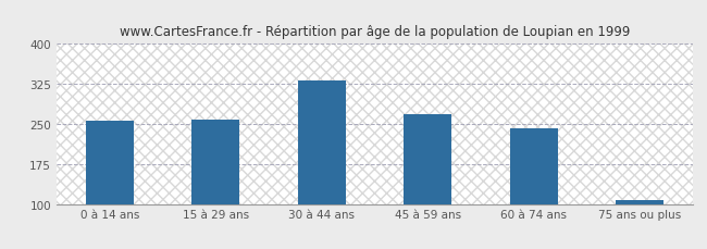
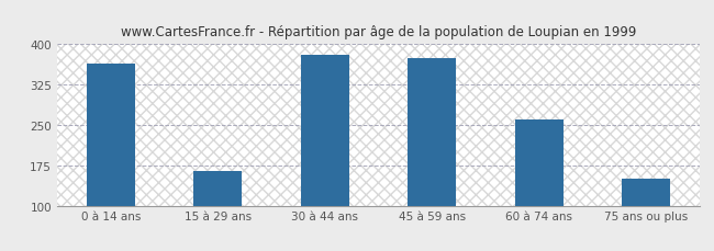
0 à 14 ans: 257 -> 365
15 à 29 ans: 258 -> 165
30 à 44 ans: 331 -> 380
45 à 59 ans: 268 -> 375
60 à 74 ans: 242 -> 260
75 ans ou plus: 107 -> 150
